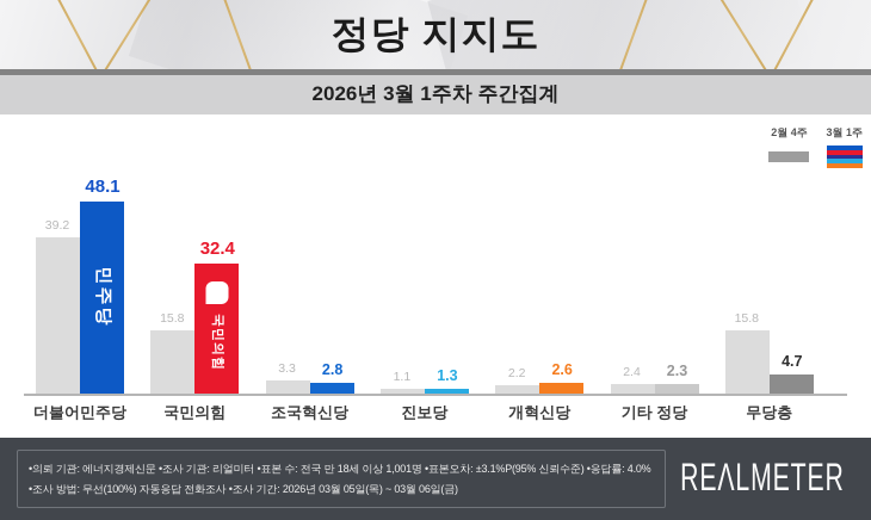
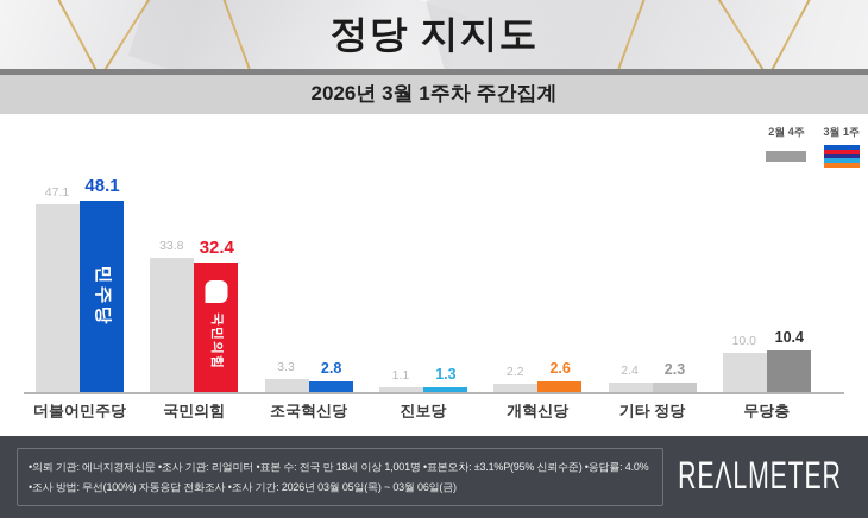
2월 4주/더불어민주당: 39.2 -> 47.1
2월 4주/국민의힘: 15.8 -> 33.8
2월 4주/무당층: 15.8 -> 10.0
3월 1주/무당층: 4.7 -> 10.4
